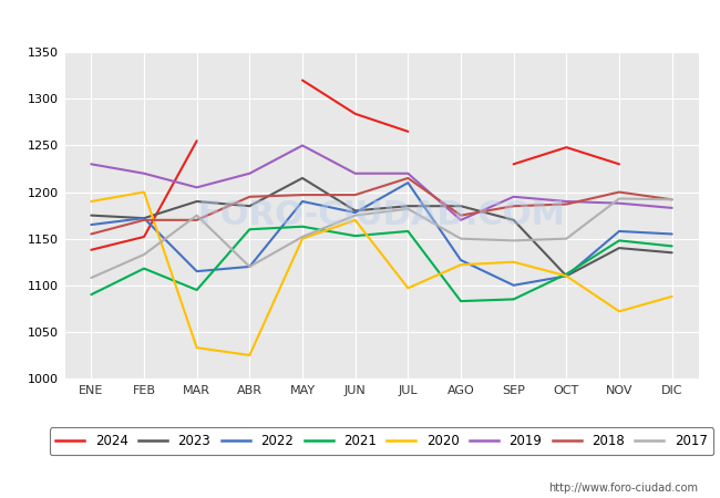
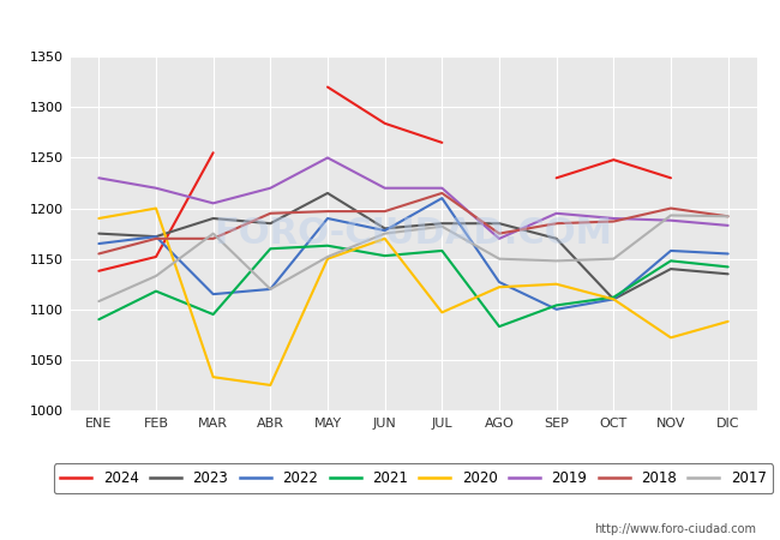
2021/SEP: 1085 -> 1104
